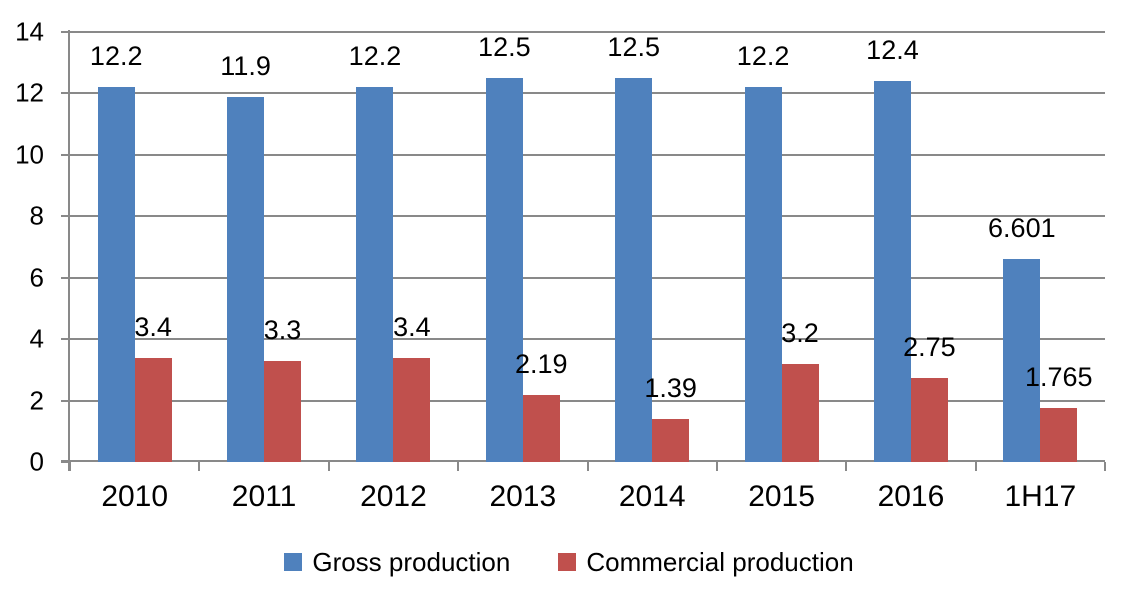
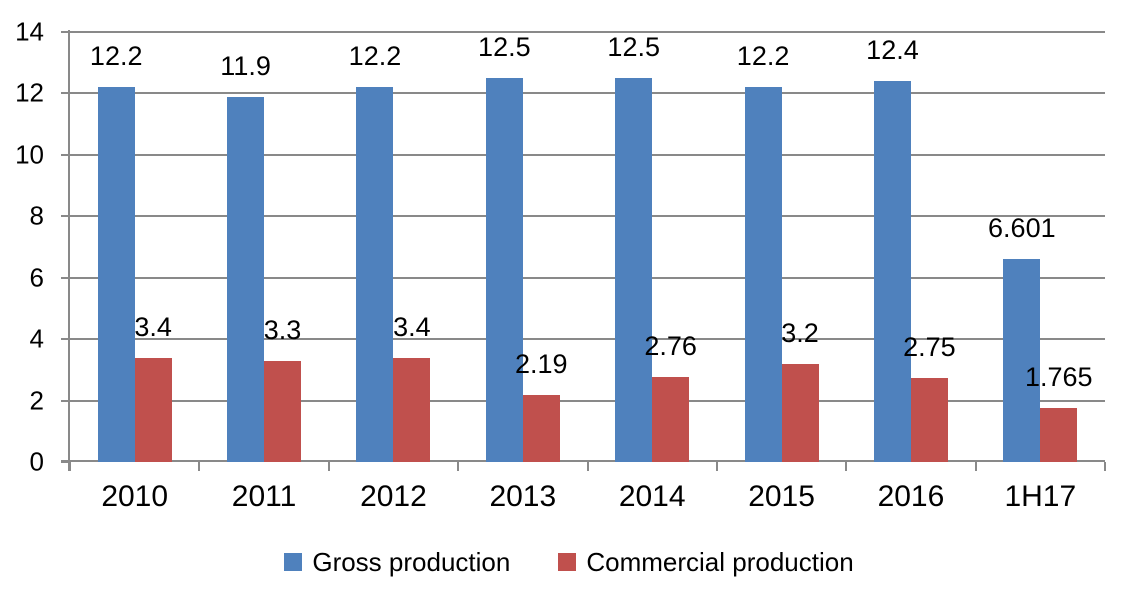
Commercial production/2014: 1.39 -> 2.76
